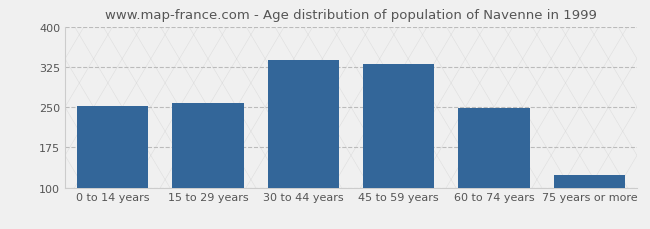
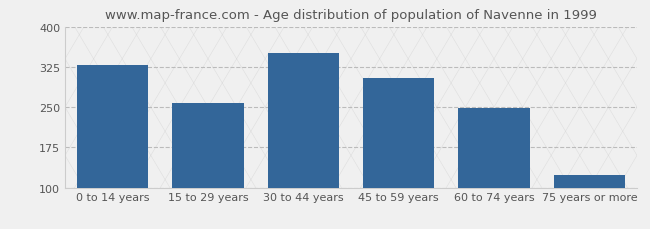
0 to 14 years: 252 -> 328
30 to 44 years: 338 -> 350
45 to 59 years: 330 -> 305
